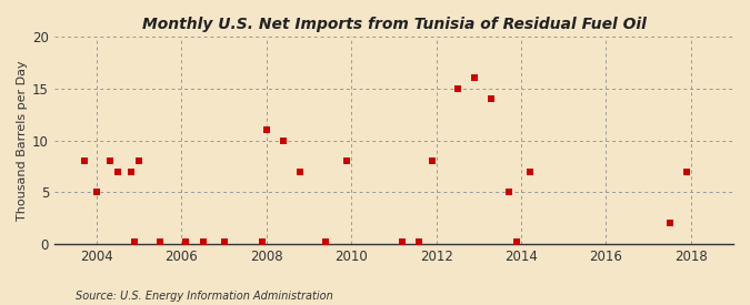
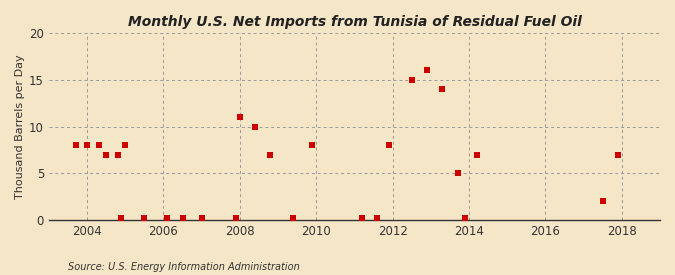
2004: 5.0 -> 8.0
